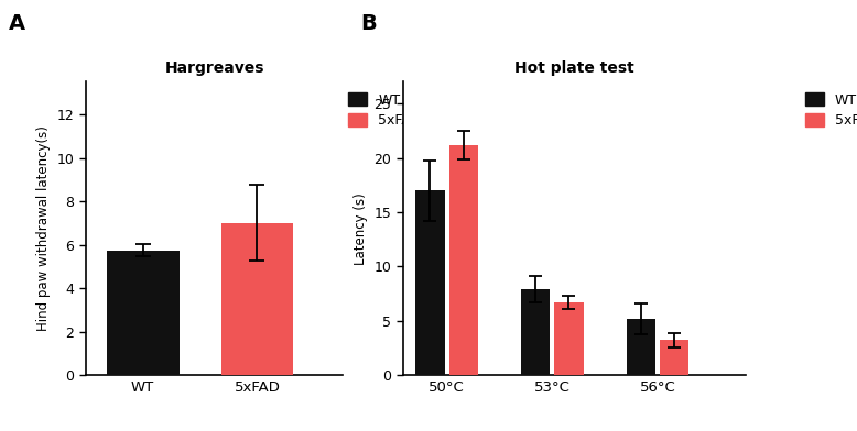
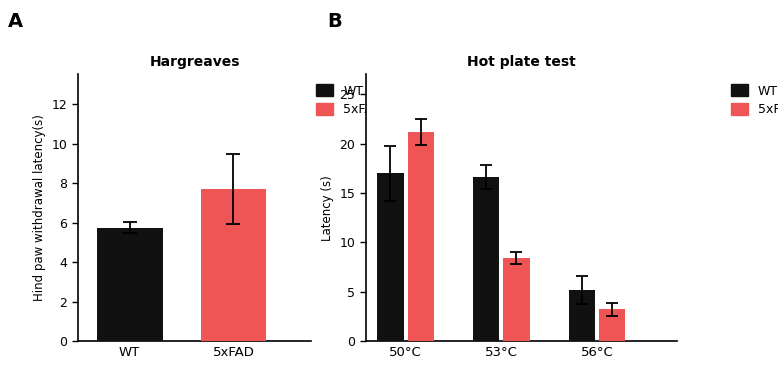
Hargreaves/5xFAD: 7.0 -> 7.7
Hot plate test/WT/53°C: 7.9 -> 16.6
Hot plate test/5xFAD/53°C: 6.7 -> 8.4
